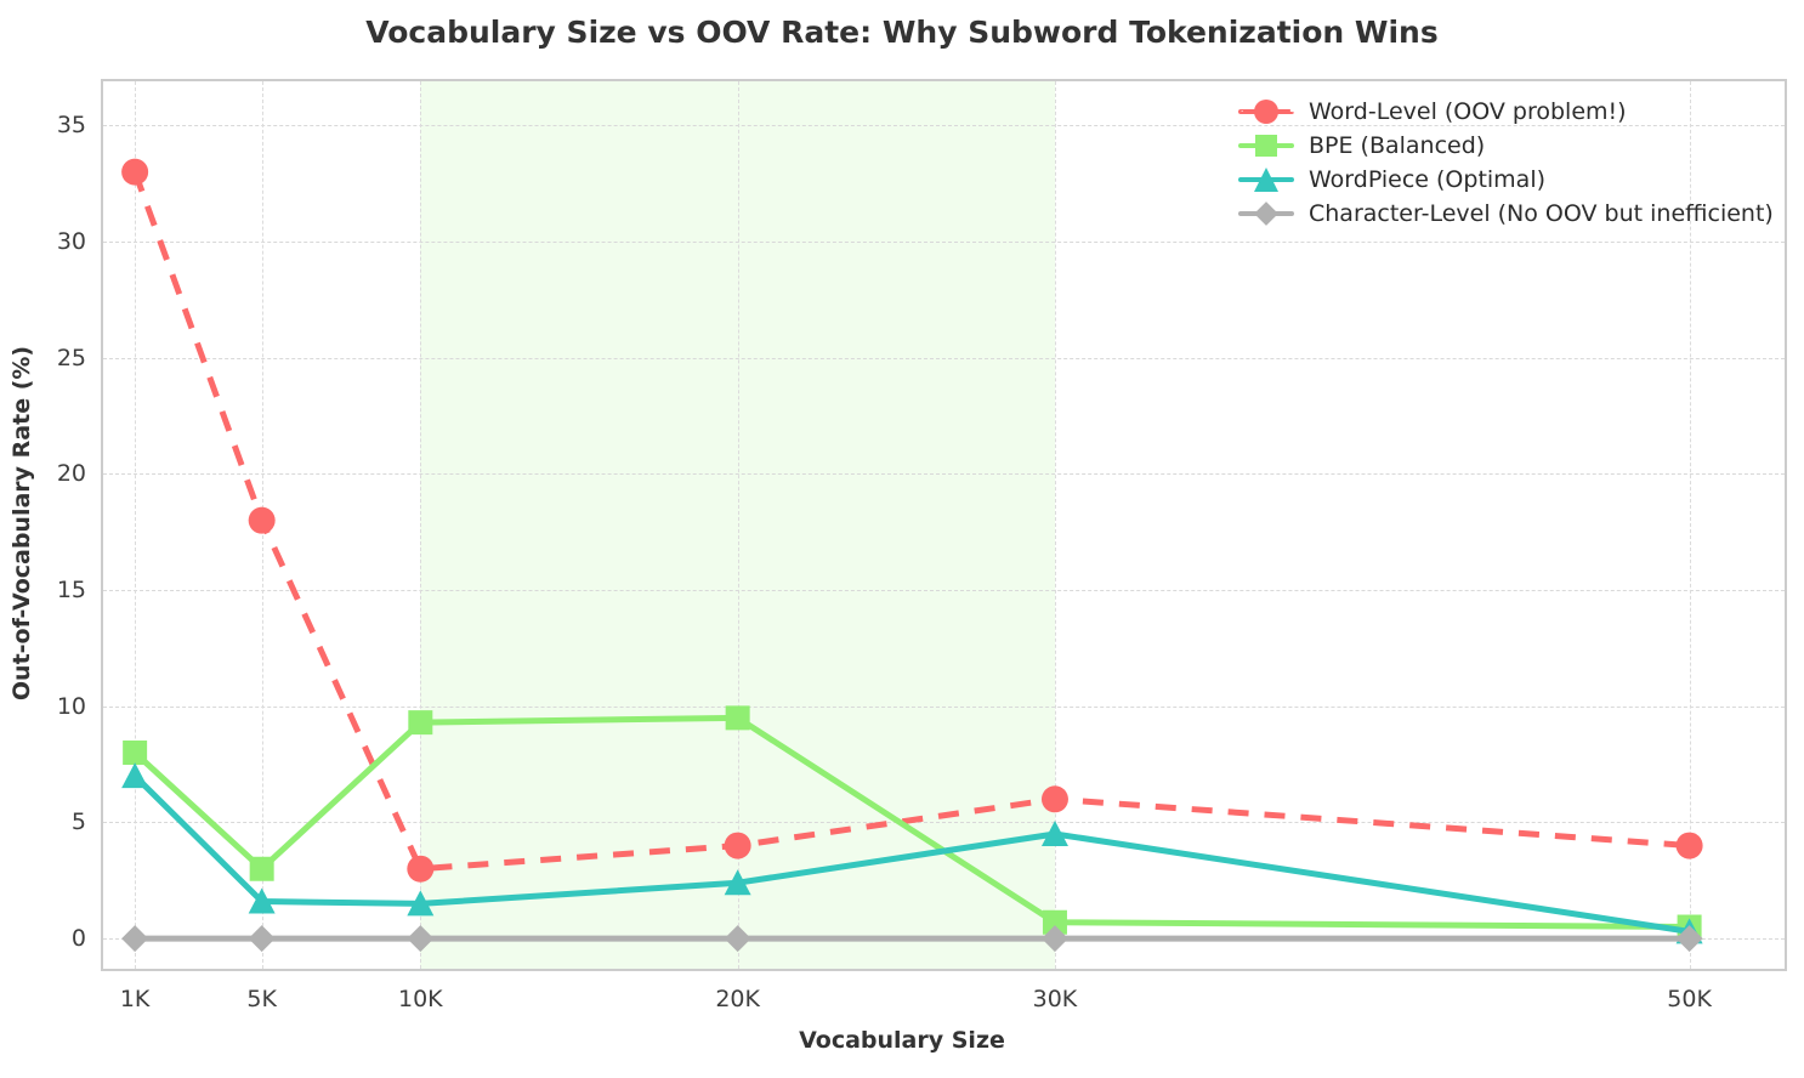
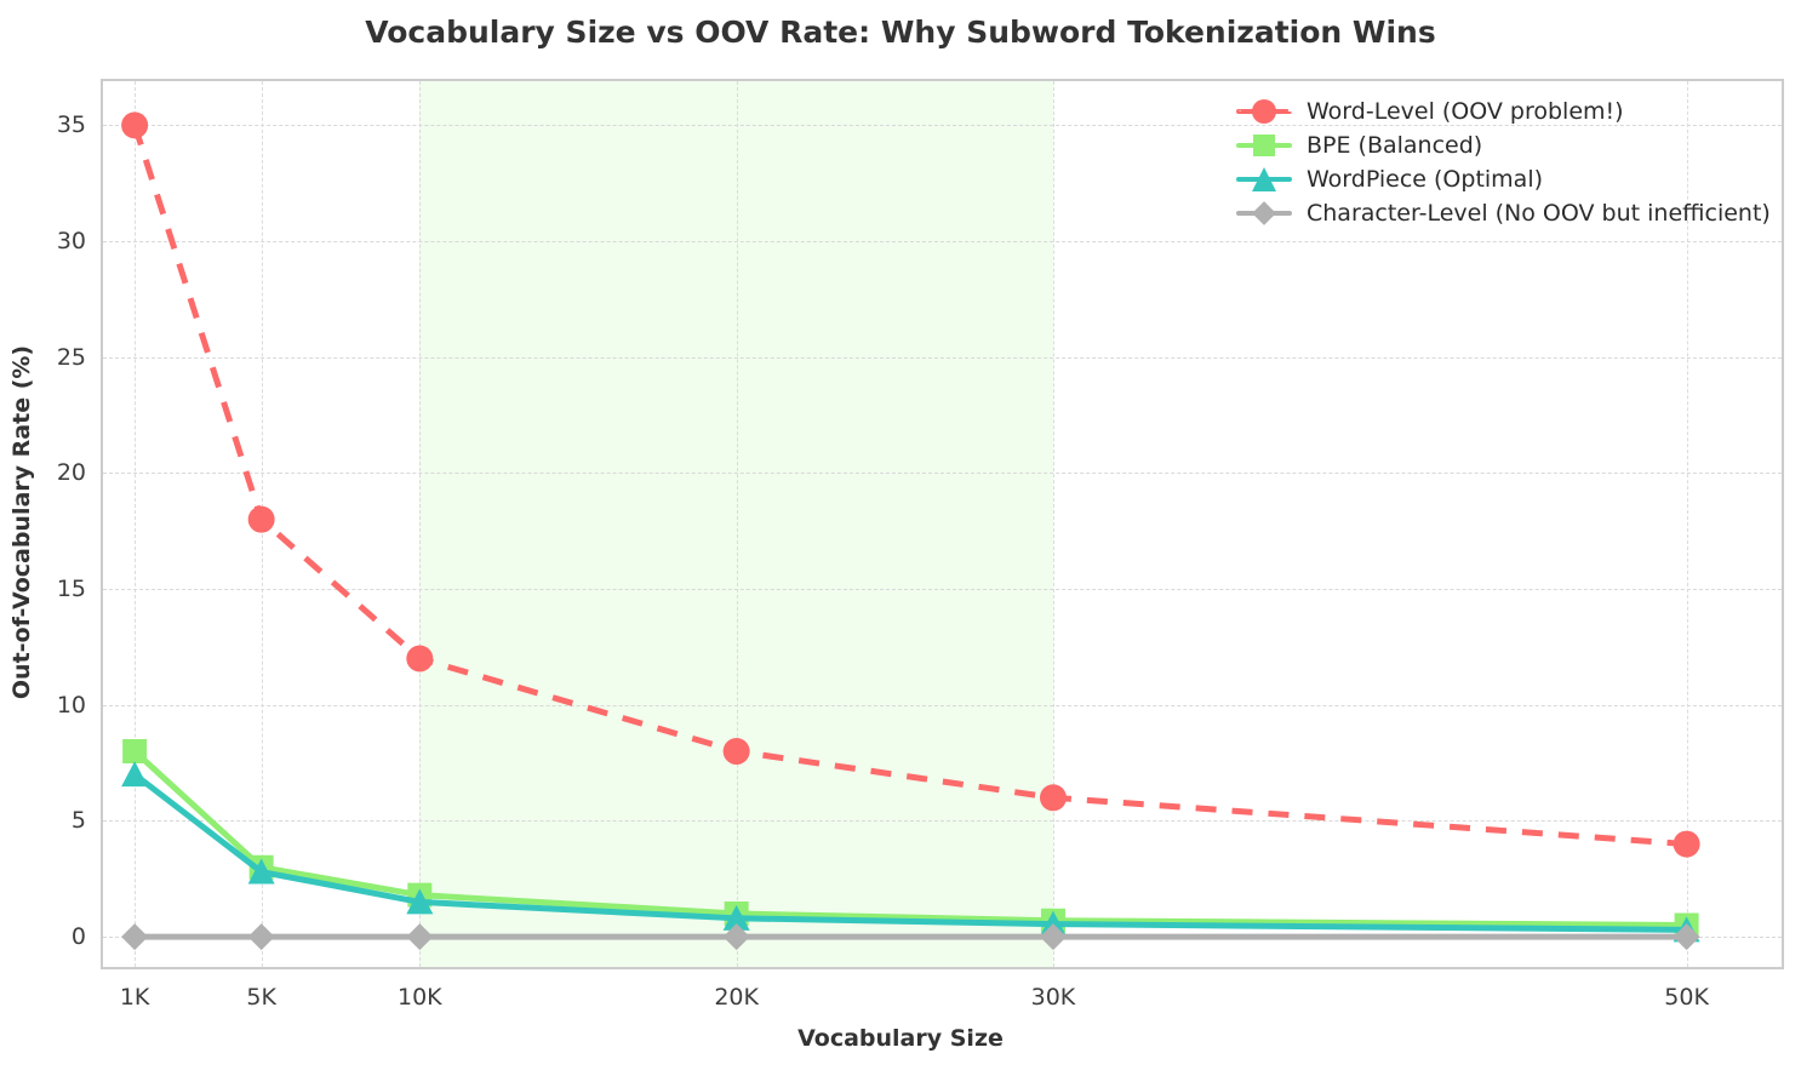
Word-Level (OOV problem!)/1K: 33 -> 35
WordPiece (Optimal)/5K: 1.6 -> 2.8
Word-Level (OOV problem!)/10K: 3 -> 12
BPE (Balanced)/10K: 9.3 -> 1.8
Word-Level (OOV problem!)/20K: 4 -> 8
BPE (Balanced)/20K: 9.5 -> 1.0
WordPiece (Optimal)/20K: 2.4 -> 0.8
WordPiece (Optimal)/30K: 4.5 -> 0.6
